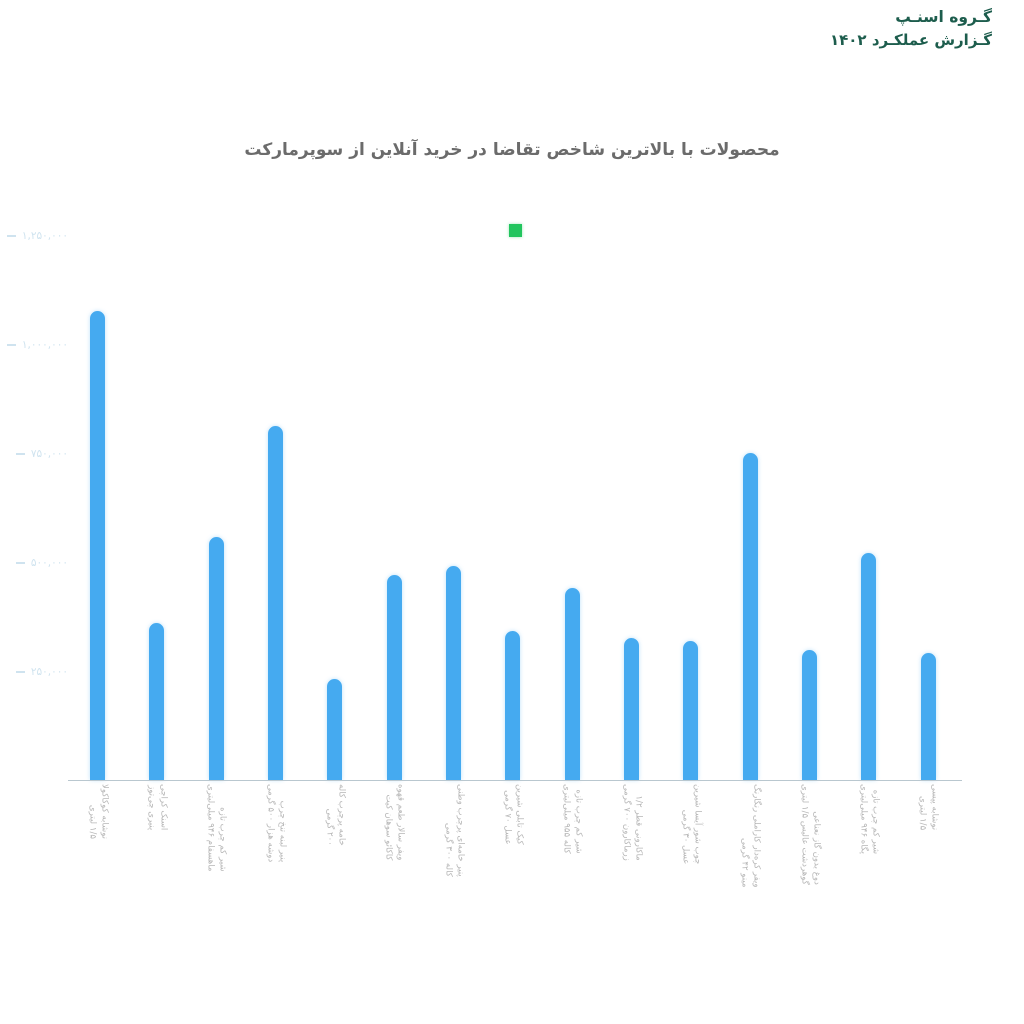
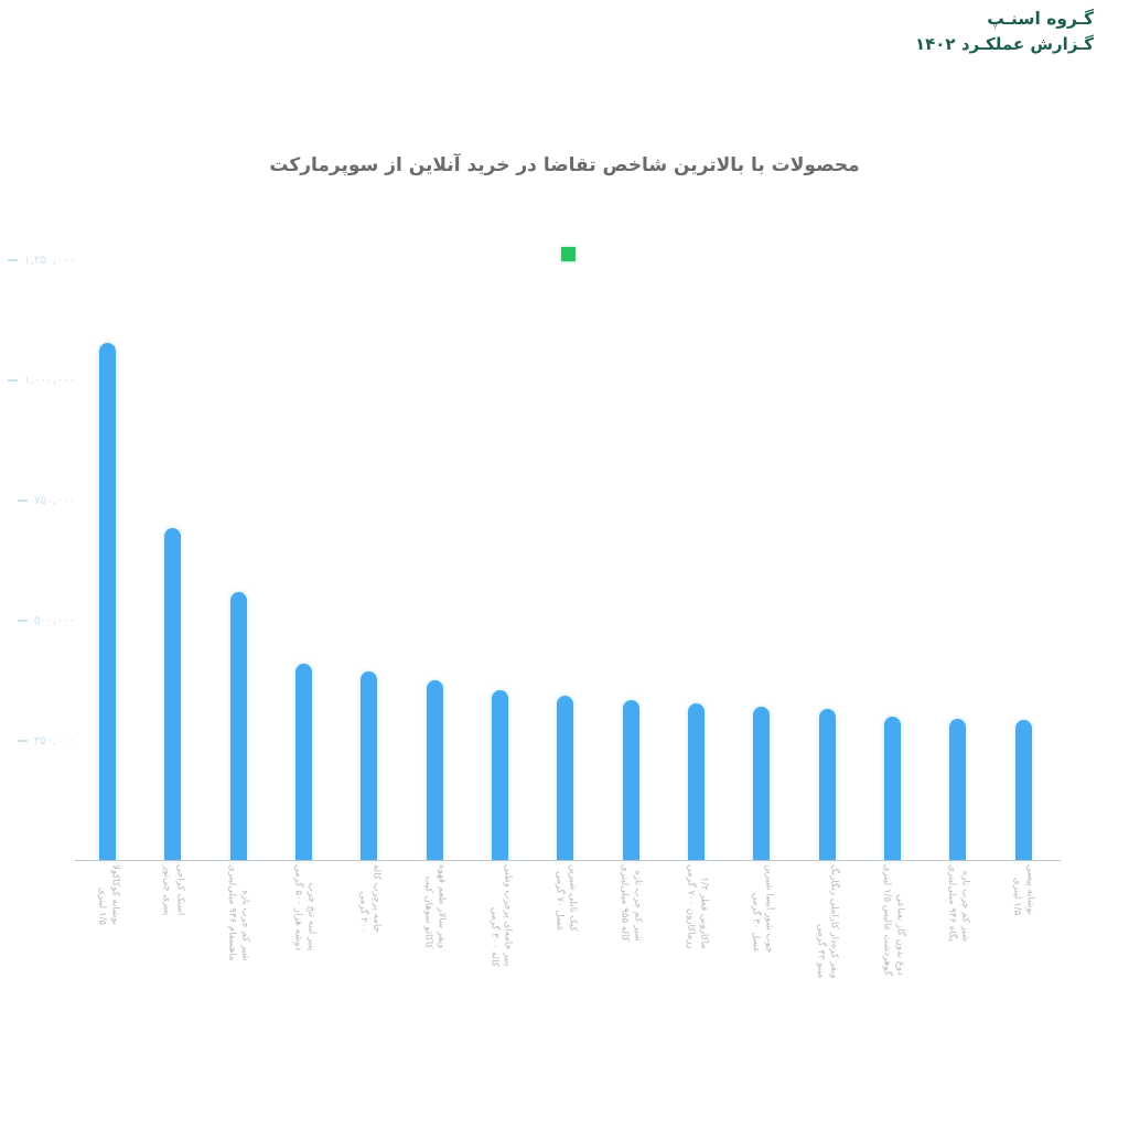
اسنک کراچی پنیری چی‌توز: 360000 -> 690000
پنیر لبنه تنخ چرب دوشه هزار ۵۰۰ گرمی: 810000 -> 410000
خامه پرچرب کاله ۲۰۰ گرمی: 230000 -> 390000
ویفر سالار طعم قهوه کاکائو سوهان کیت: 470000 -> 370000
پنیر خامه‌ای پرچرب وطنی کاله ۳۰۰ گرمی: 490000 -> 350000
شیر کم چرب تازه کاله ۹۵۵ میلی‌لیتری: 440000 -> 330000
ویفر کره‌دار کاراملی رنگارنگ مینو ۴۲ گرمی: 750000 -> 310000
شیر کم چرب تازه پگاه ۹۴۶ میلی‌لیتری: 520000 -> 290000
